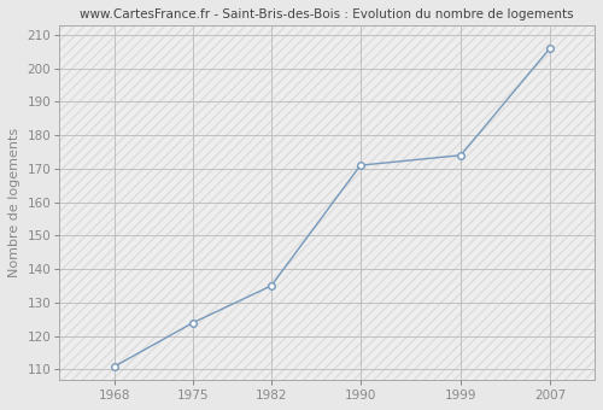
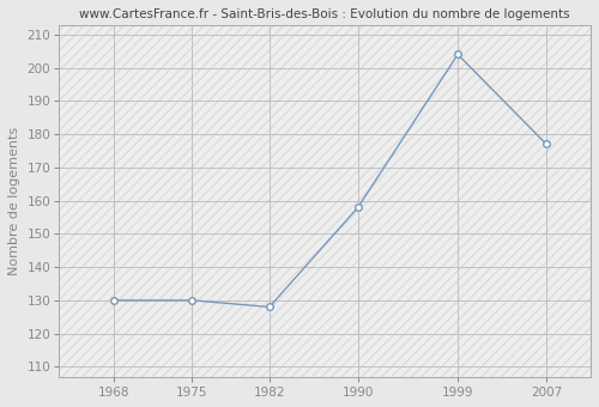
1968: 111 -> 130
1975: 124 -> 130
1982: 135 -> 128
1990: 171 -> 158
1999: 174 -> 204
2007: 206 -> 177
